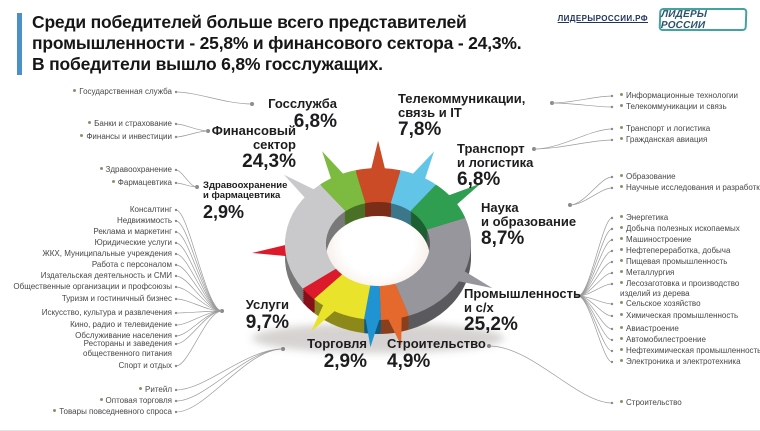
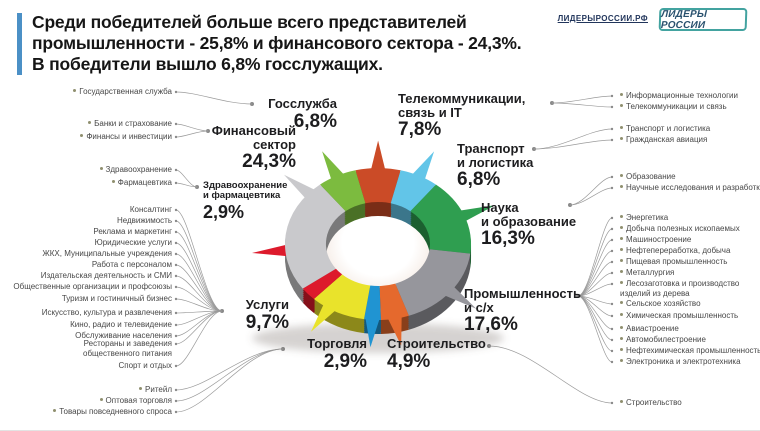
Наука и образование: 8,7% -> 16,3%
Промышленность и с/х: 25,2% -> 17,6%
